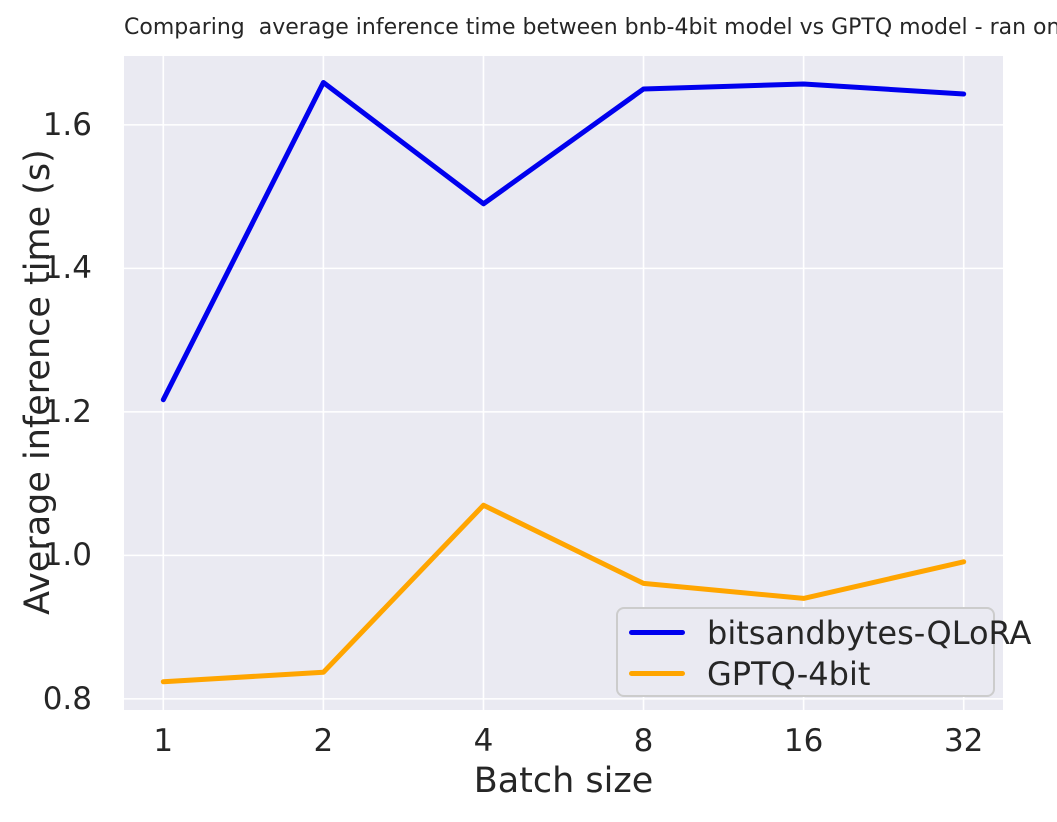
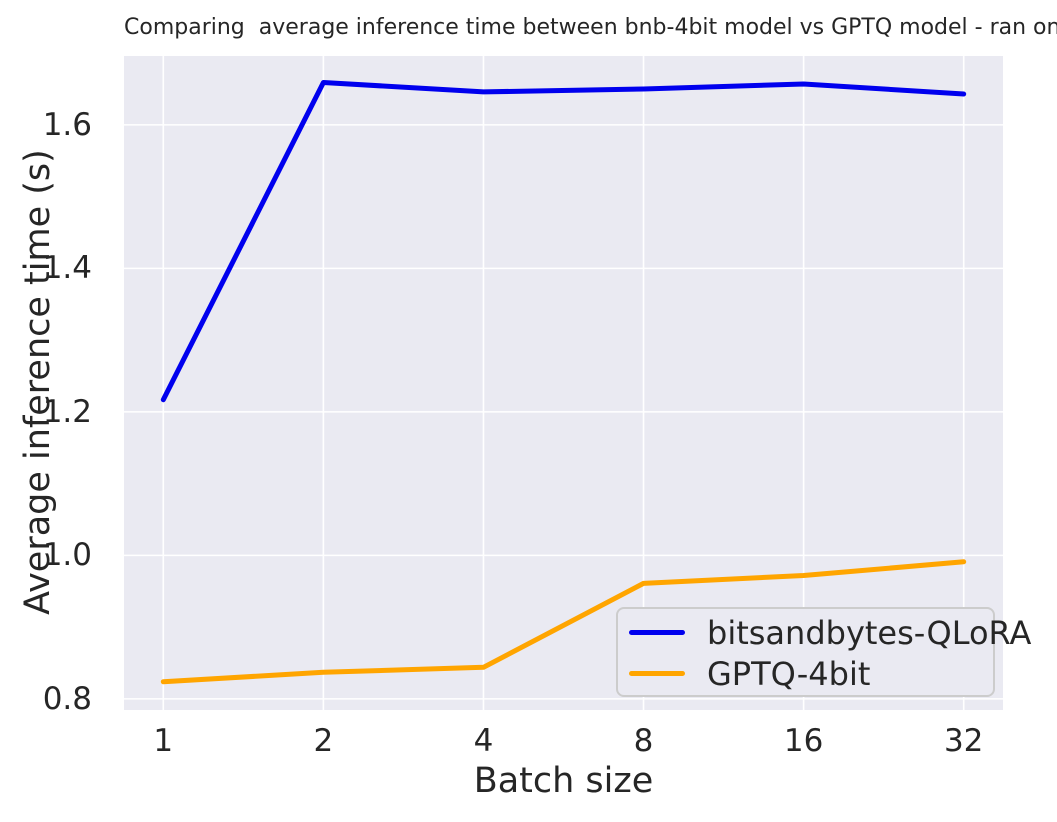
bitsandbytes-QLoRA/4: 1.49 -> 1.65
GPTQ-4bit/4: 1.07 -> 0.84
GPTQ-4bit/16: 0.94 -> 0.97
